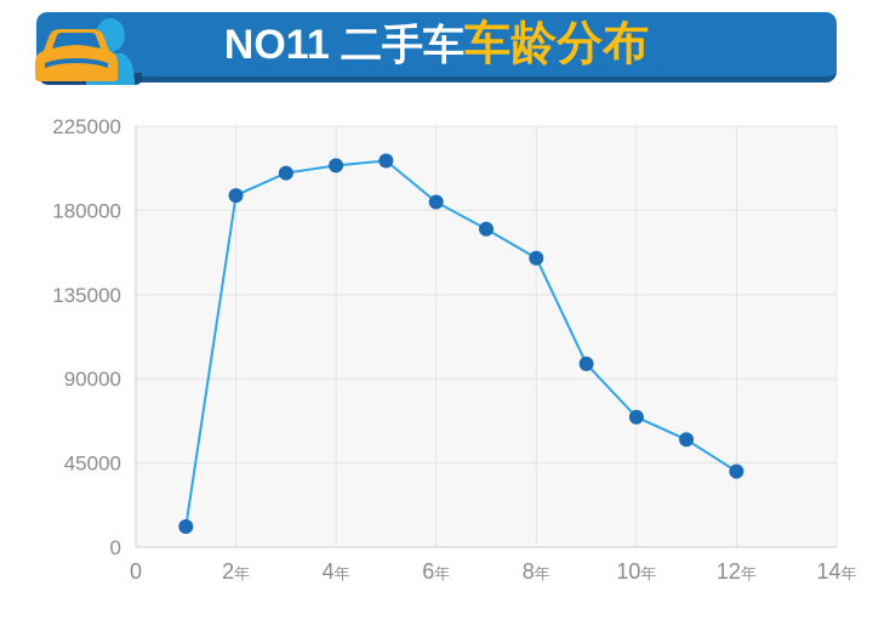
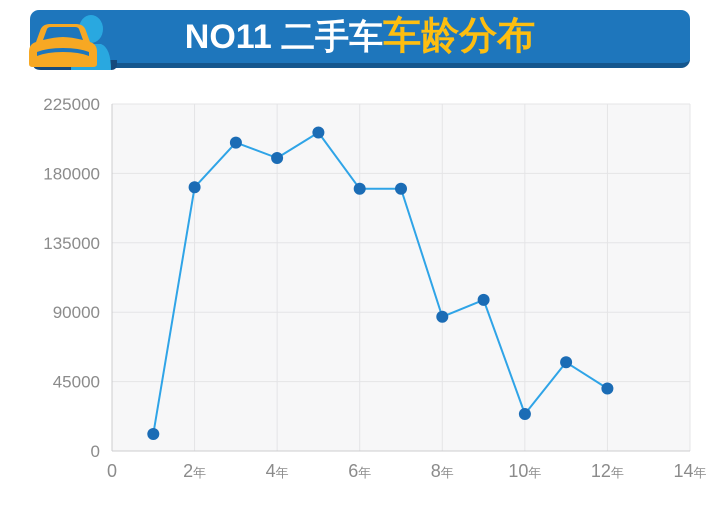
2: 188000 -> 171000
4: 204000 -> 190000
6: 184000 -> 170000
8: 154000 -> 87000
10: 70000 -> 24000
